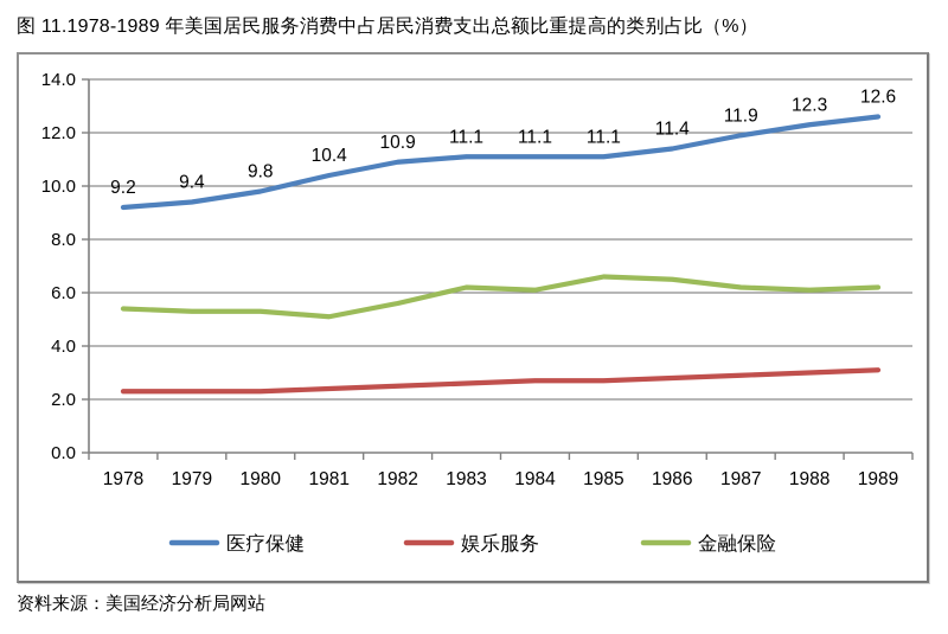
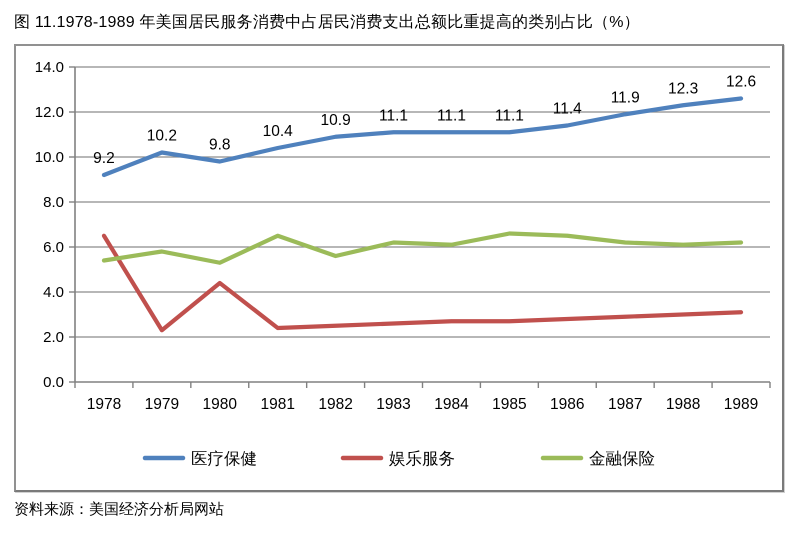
娱乐服务/1978: 2.3 -> 6.5
医疗保健/1979: 9.4 -> 10.2
金融保险/1979: 5.3 -> 5.8
娱乐服务/1980: 2.3 -> 4.4
金融保险/1981: 5.1 -> 6.5
